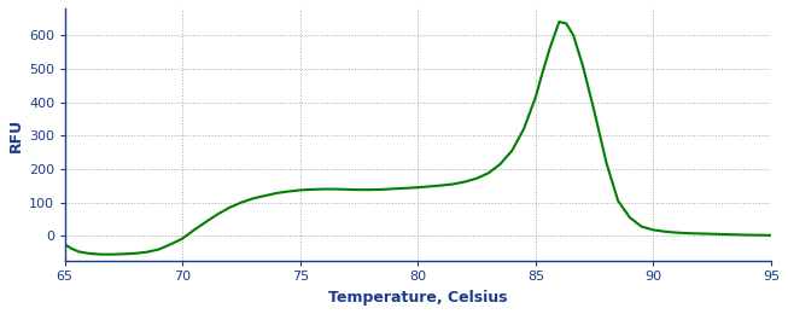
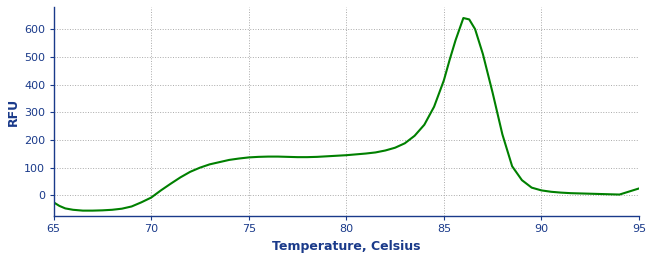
95: 2 -> 25
